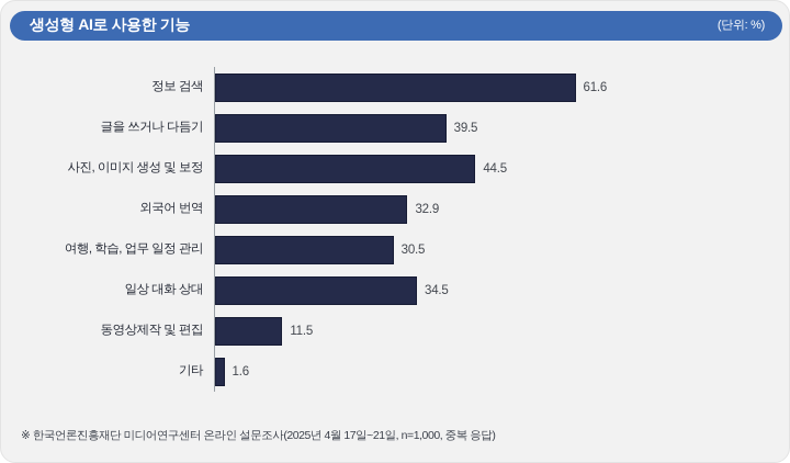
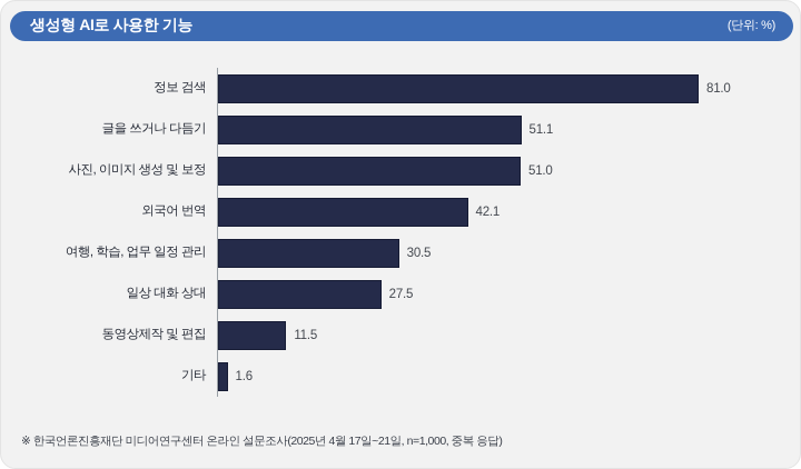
정보 검색: 61.6 -> 81.0
글을 쓰거나 다듬기: 39.5 -> 51.1
사진, 이미지 생성 및 보정: 44.5 -> 51.0
외국어 번역: 32.9 -> 42.1
일상 대화 상대: 34.5 -> 27.5
